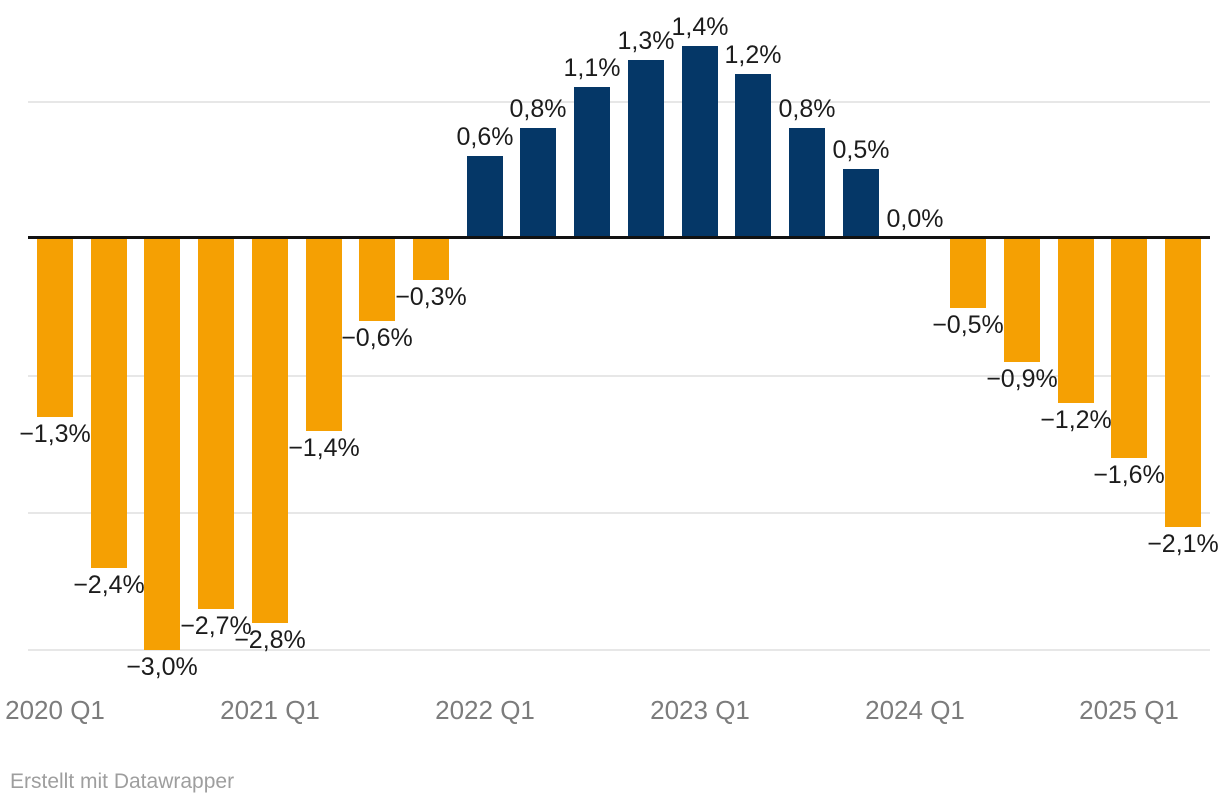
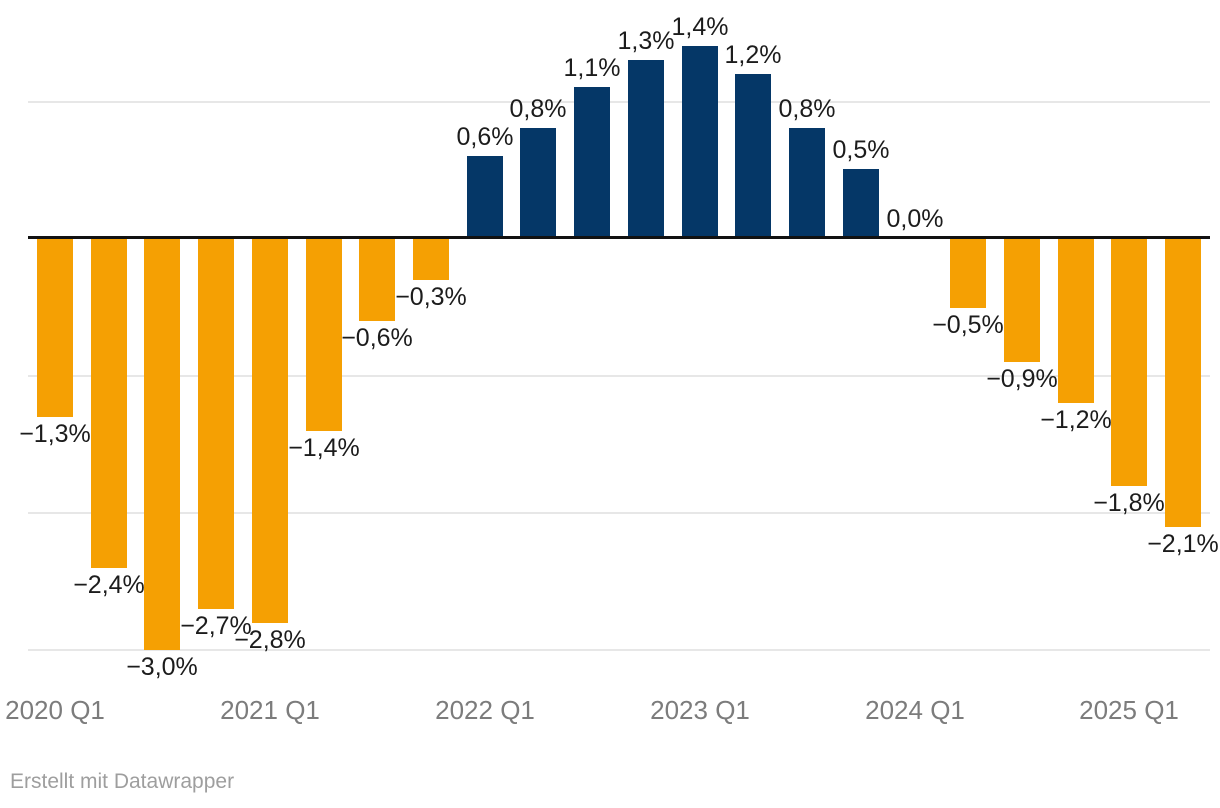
2025 Q1: −1,6% -> −1,8%
